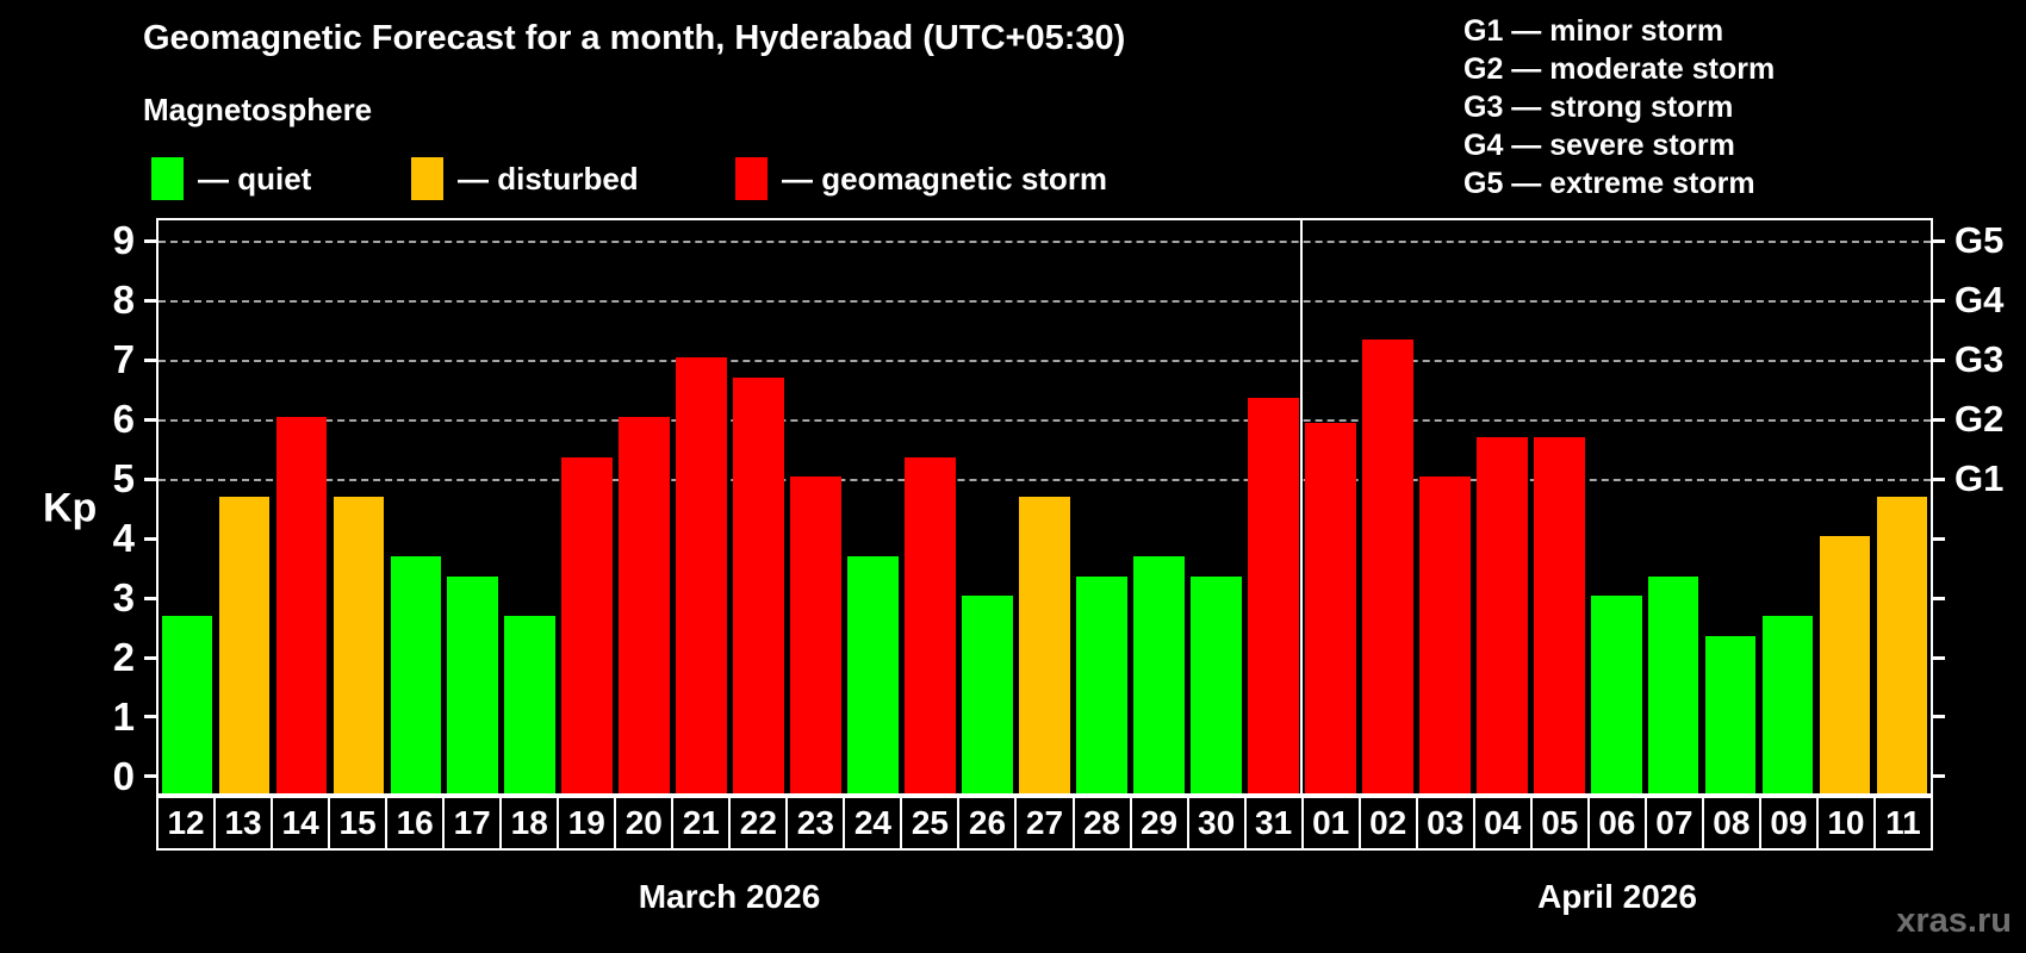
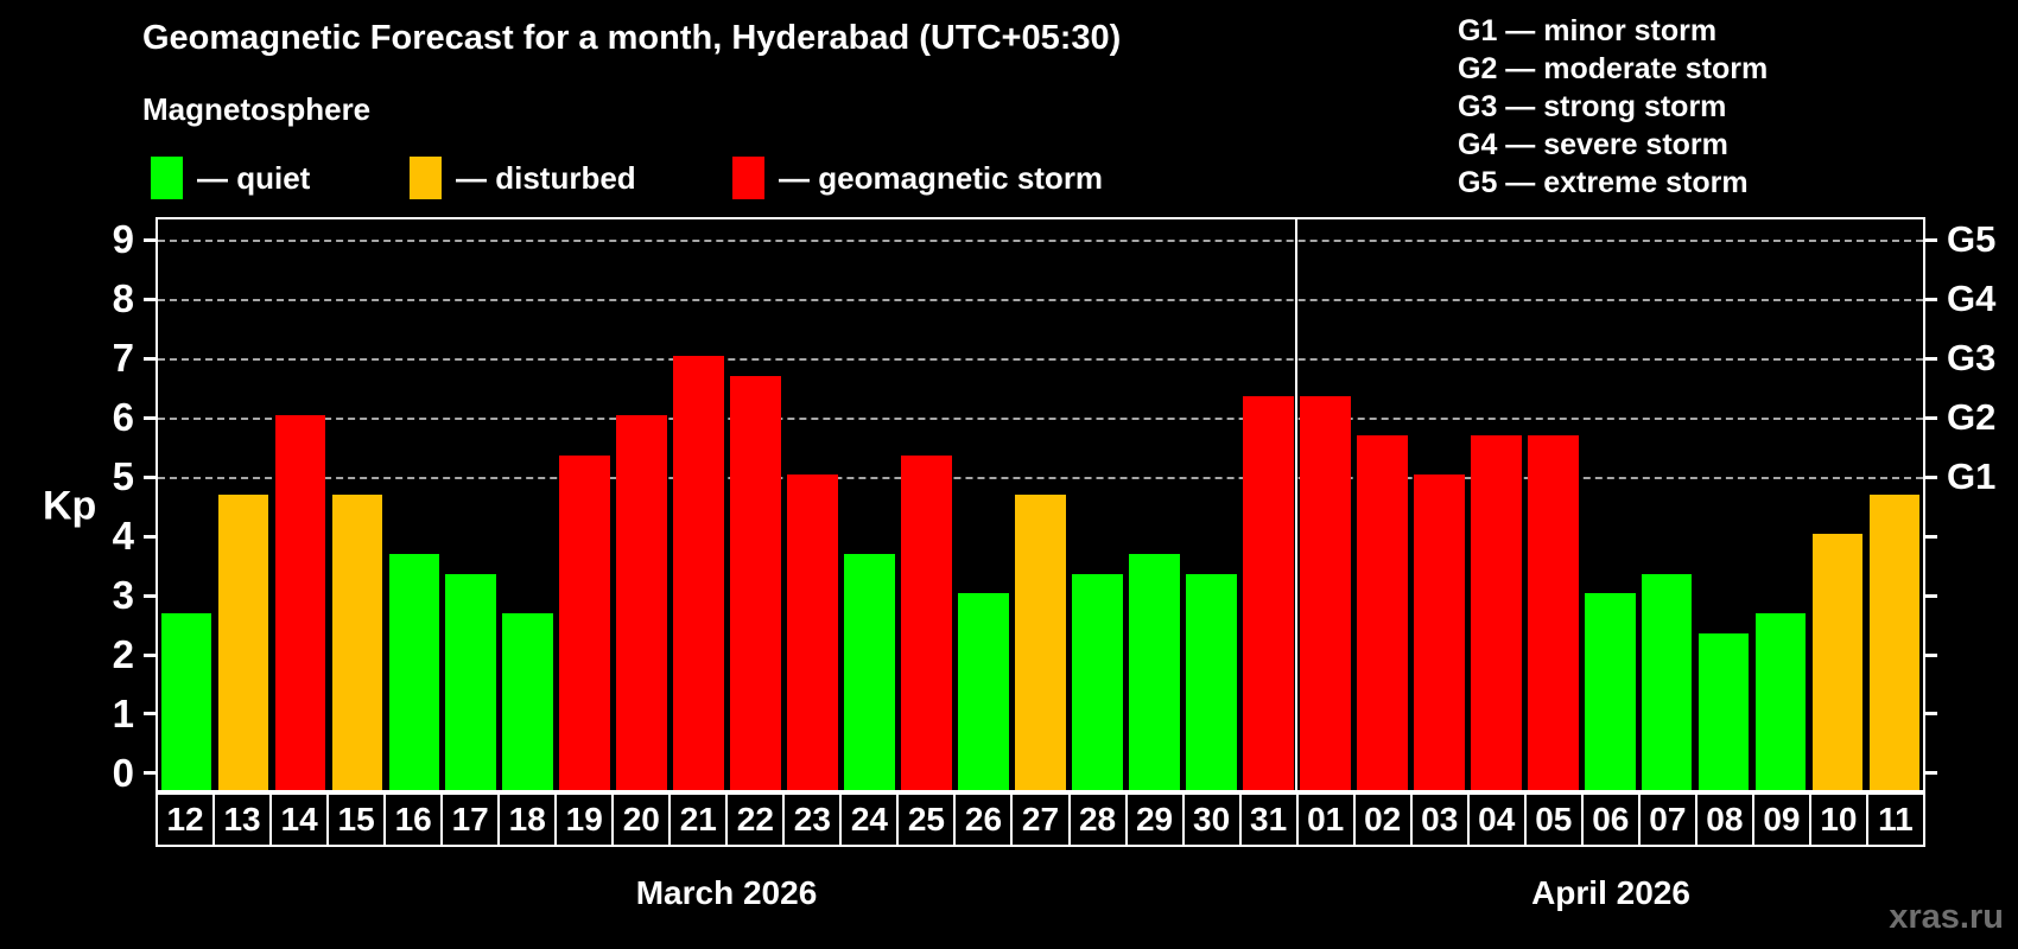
01: 5.9 -> 6.3
02: 7.3 -> 5.7
